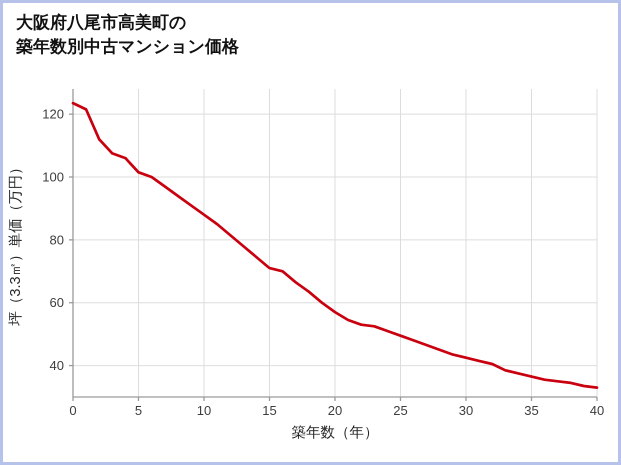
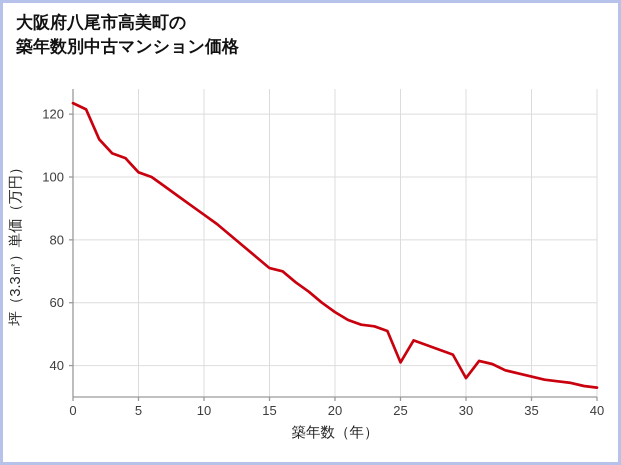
25: 50 -> 41
30: 42 -> 36
